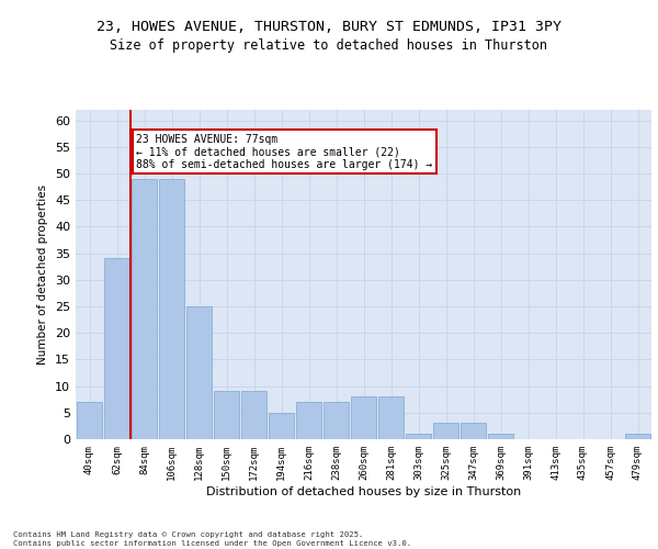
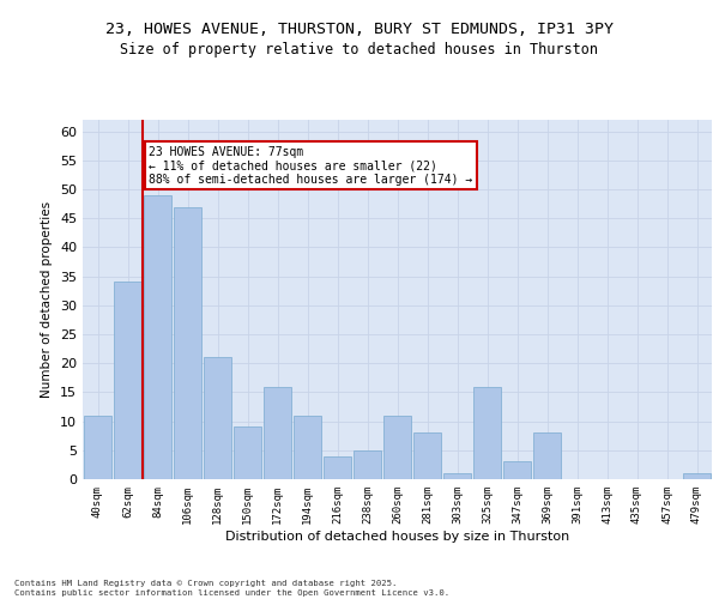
40sqm: 7 -> 11
106sqm: 49 -> 47
128sqm: 25 -> 21
172sqm: 9 -> 16
194sqm: 5 -> 11
216sqm: 7 -> 4
238sqm: 7 -> 5
260sqm: 8 -> 11
325sqm: 3 -> 16
369sqm: 1 -> 8
